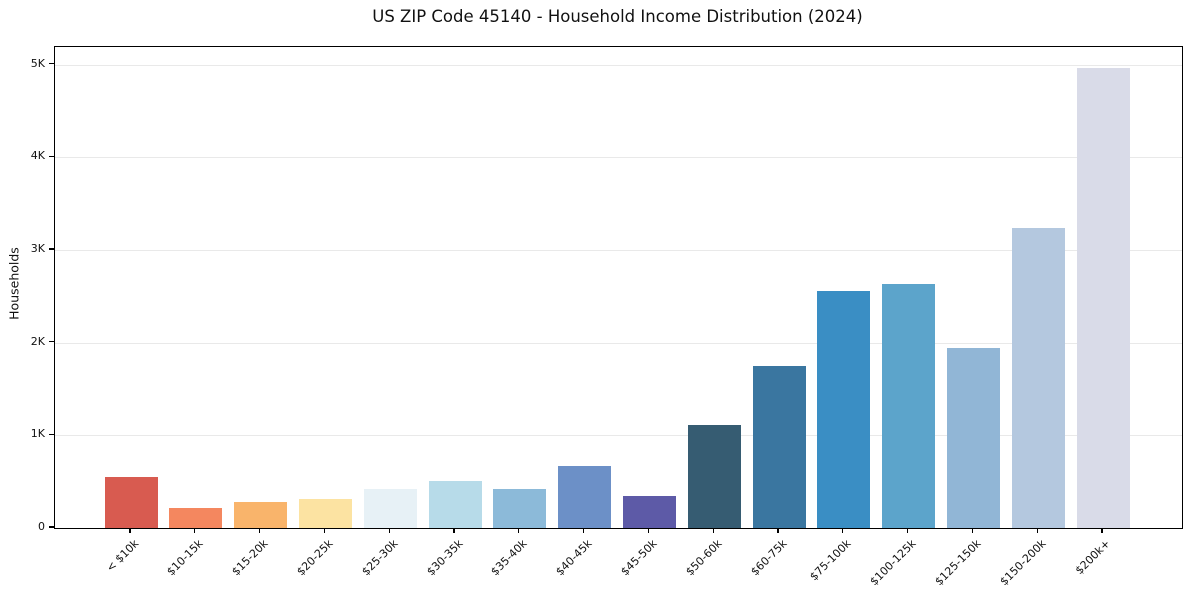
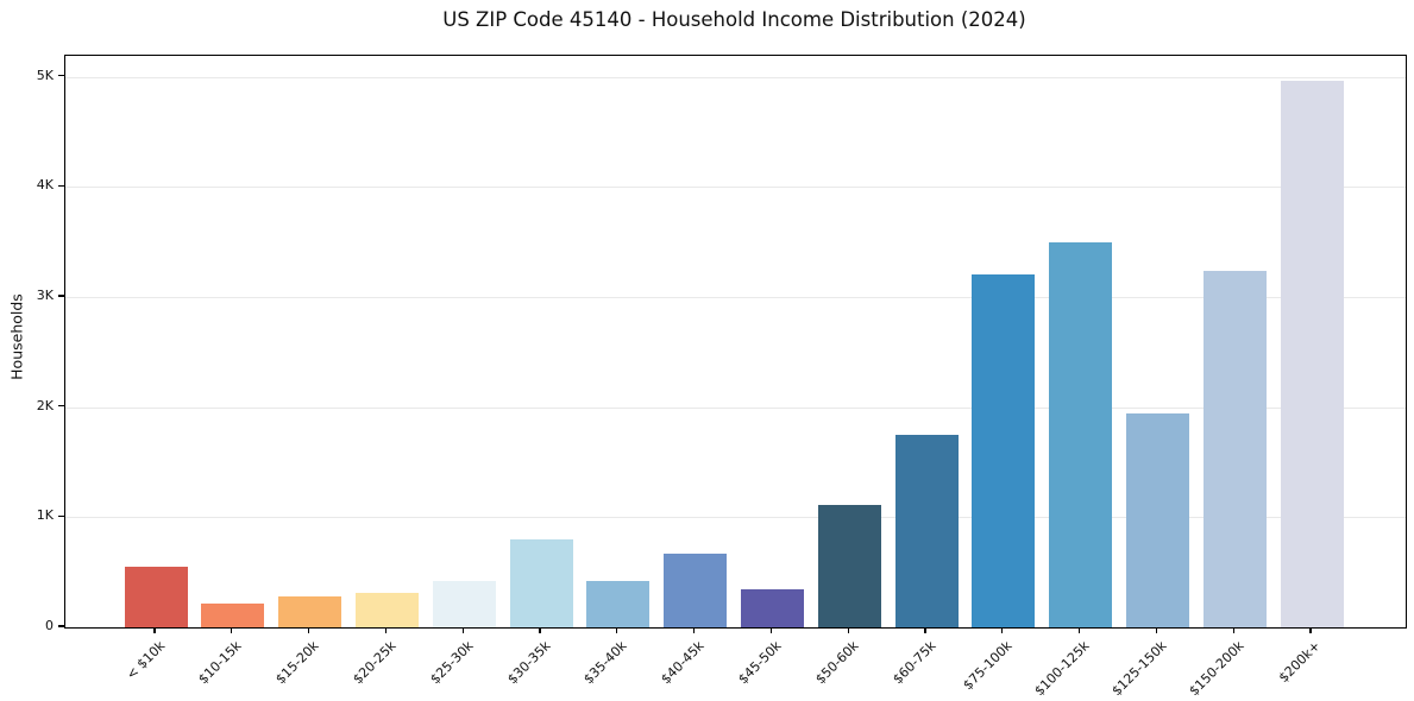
$30-35k: 0.5K -> 0.8K
$75-100k: 2.6K -> 3.2K
$100-125k: 2.6K -> 3.5K
